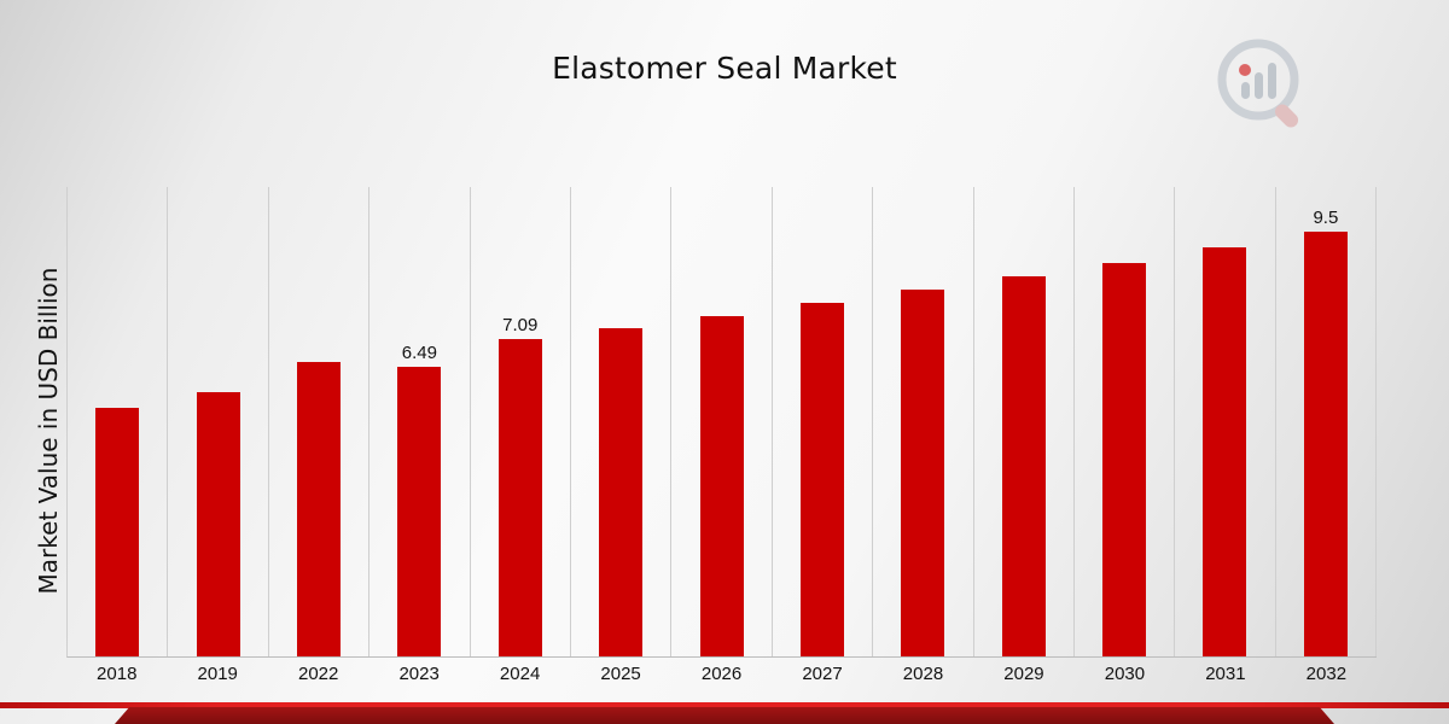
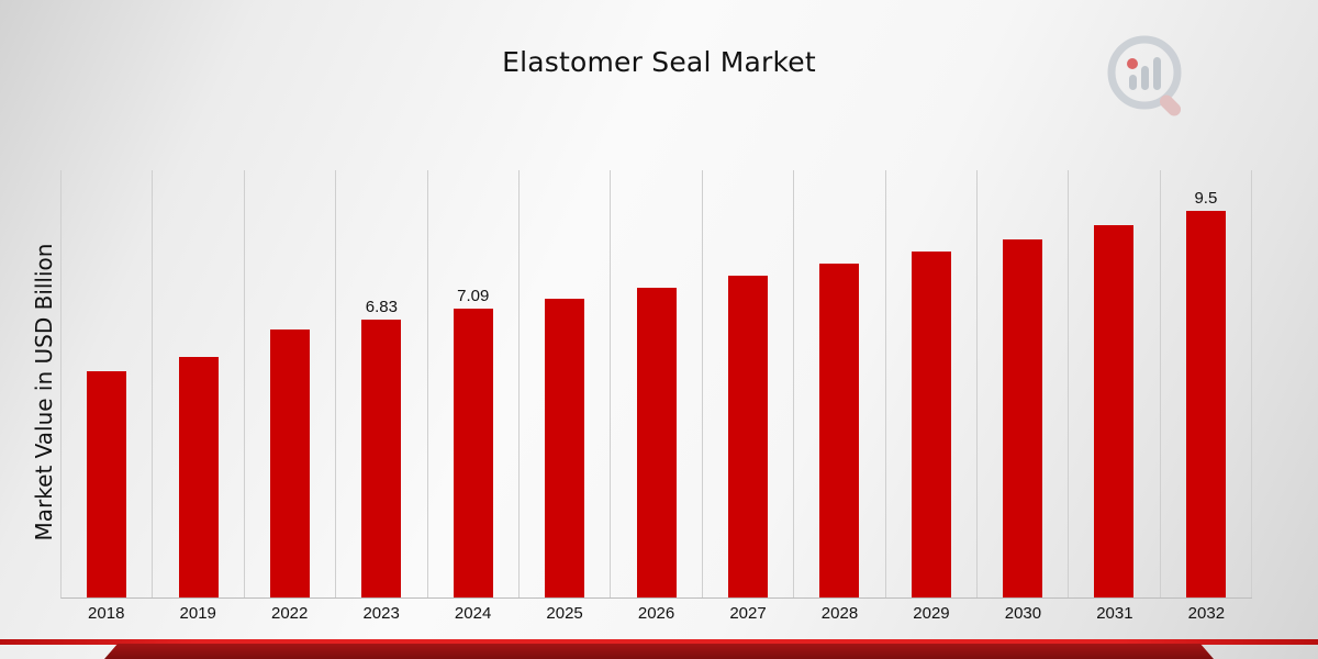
2023: 6.49 -> 6.83
